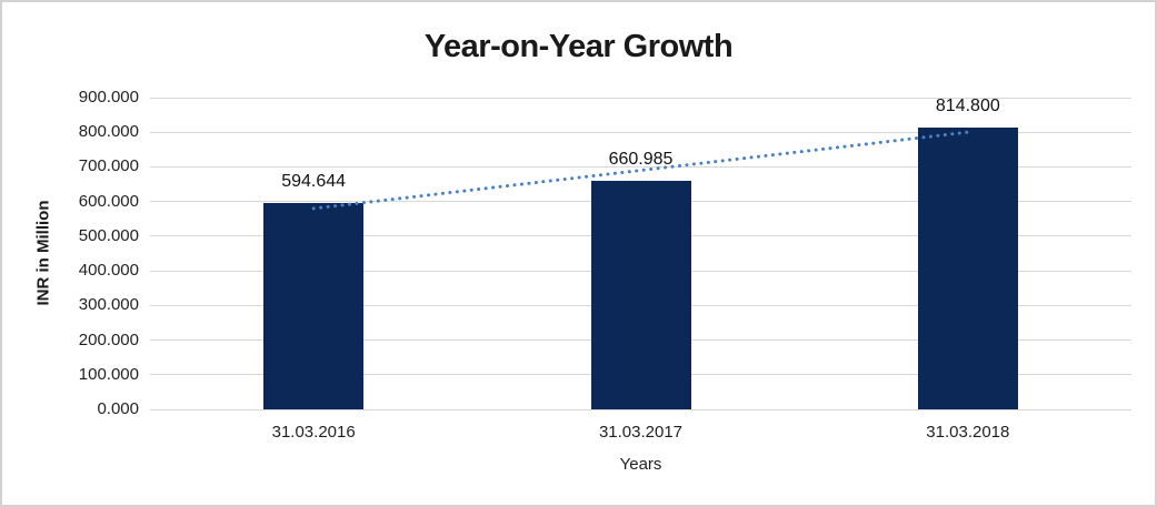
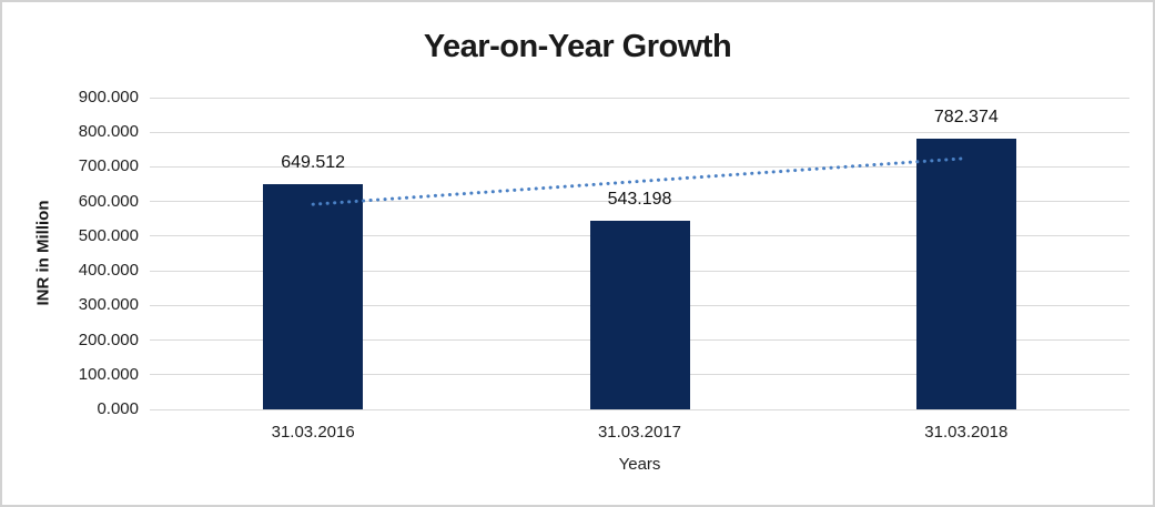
31.03.2016: 594.644 -> 649.512
31.03.2017: 660.985 -> 543.198
31.03.2018: 814.800 -> 782.374
